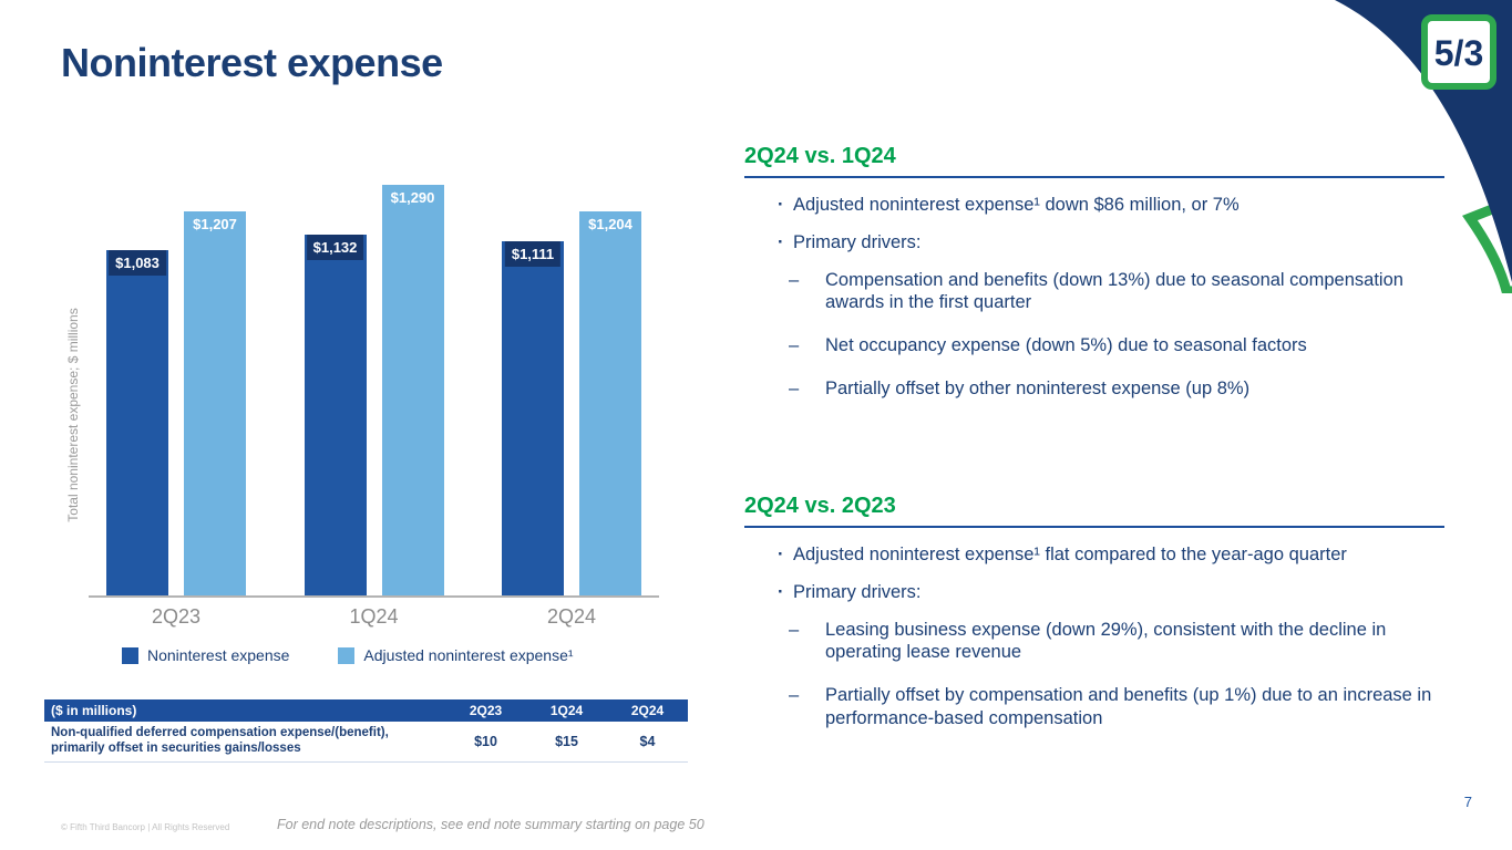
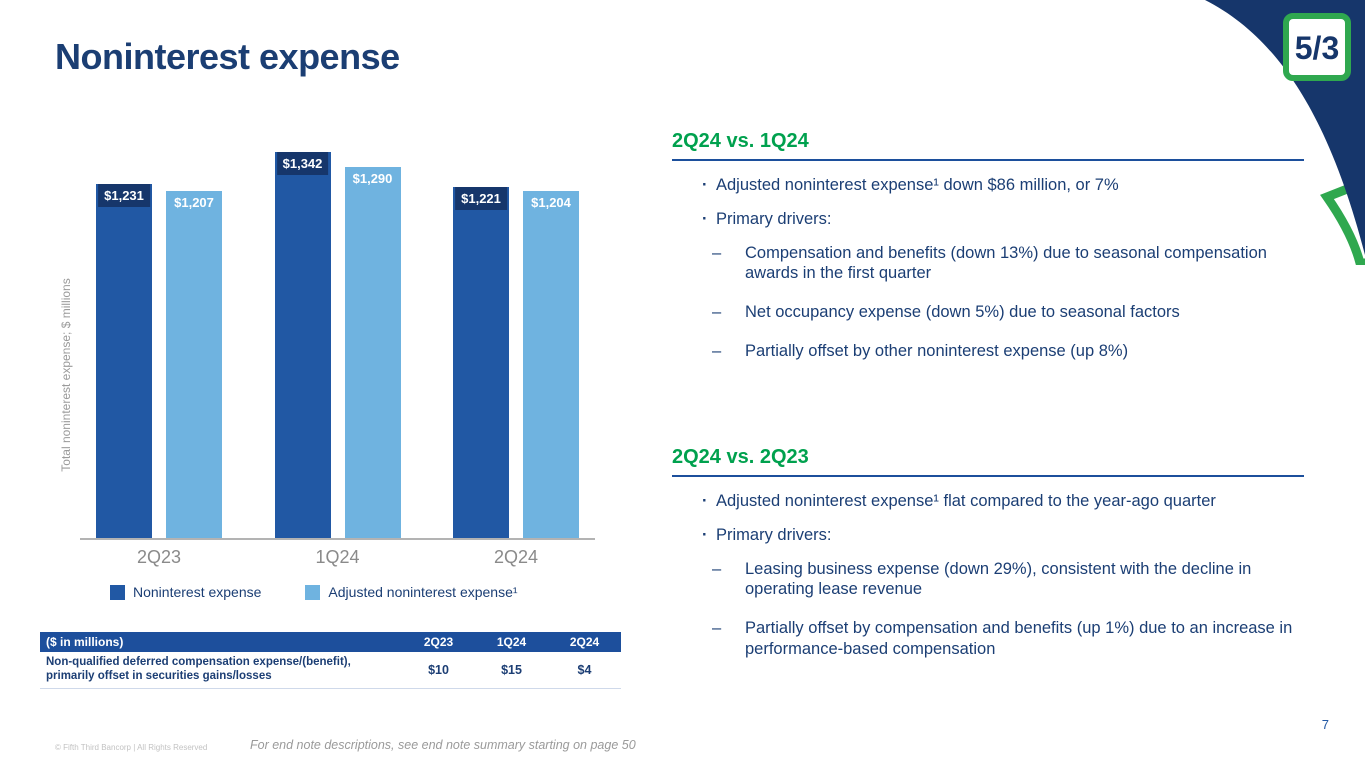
Noninterest expense/2Q23: $1,083 -> $1,231
Noninterest expense/1Q24: $1,132 -> $1,342
Noninterest expense/2Q24: $1,111 -> $1,221
